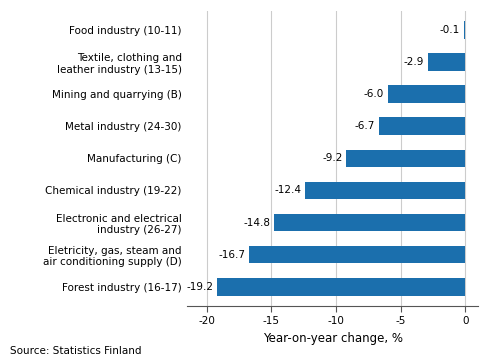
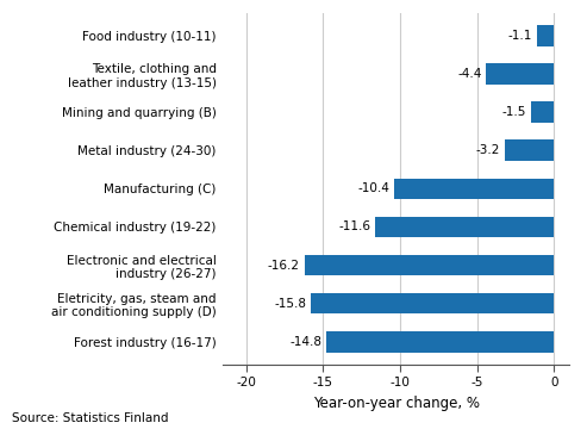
Food industry (10-11): -0.1 -> -1.1
Textile, clothing and leather industry (13-15): -2.9 -> -4.4
Mining and quarrying (B): -6.0 -> -1.5
Metal industry (24-30): -6.7 -> -3.2
Manufacturing (C): -9.2 -> -10.4
Chemical industry (19-22): -12.4 -> -11.6
Electronic and electrical industry (26-27): -14.8 -> -16.2
Eletricity, gas, steam and air conditioning supply (D): -16.7 -> -15.8
Forest industry (16-17): -19.2 -> -14.8
